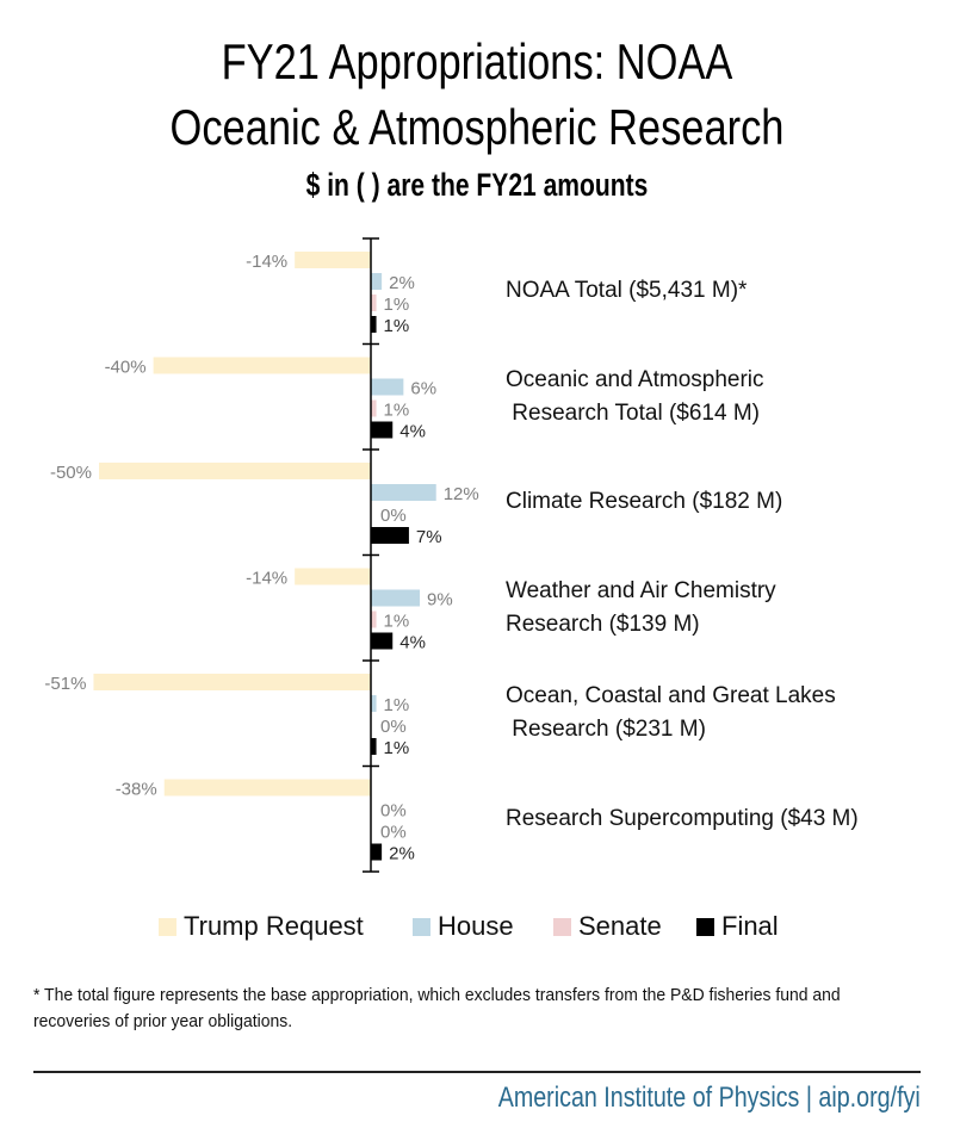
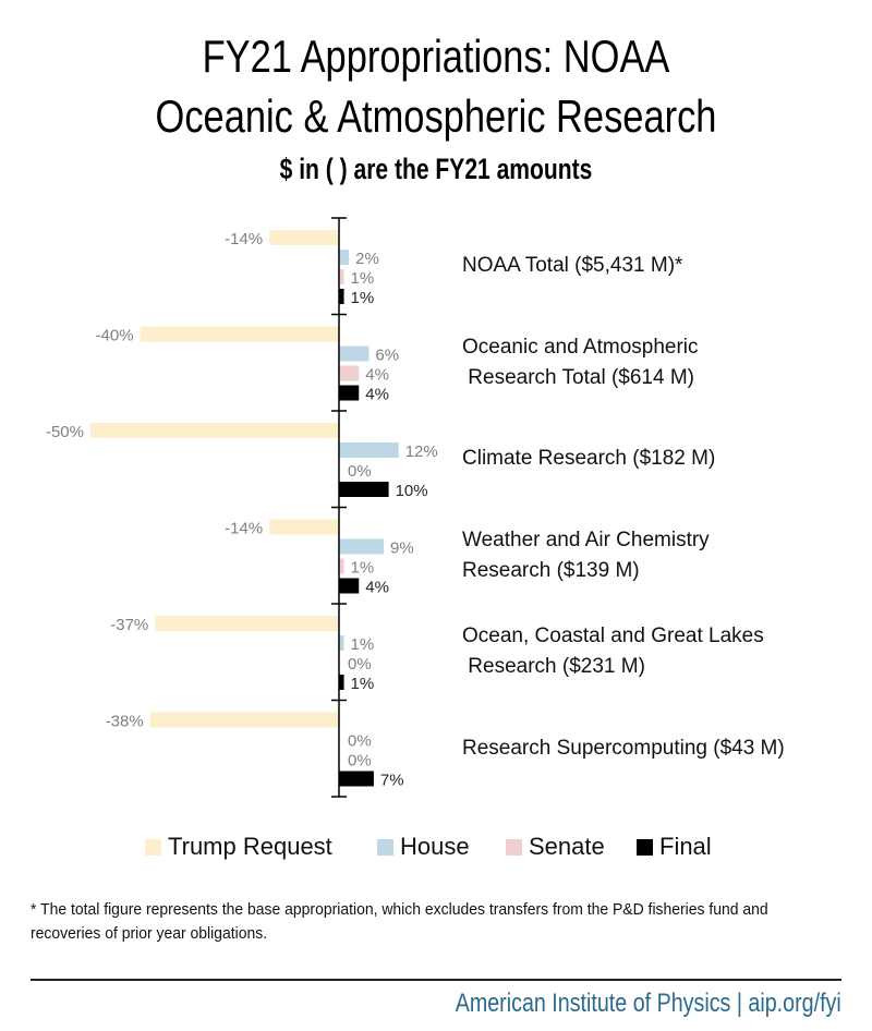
Senate/Oceanic and Atmospheric Research Total ($614 M): 1% -> 4%
Final/Climate Research ($182 M): 7% -> 10%
Trump Request/Ocean, Coastal and Great Lakes Research ($231 M): -51% -> -37%
Final/Research Supercomputing ($43 M): 2% -> 7%
